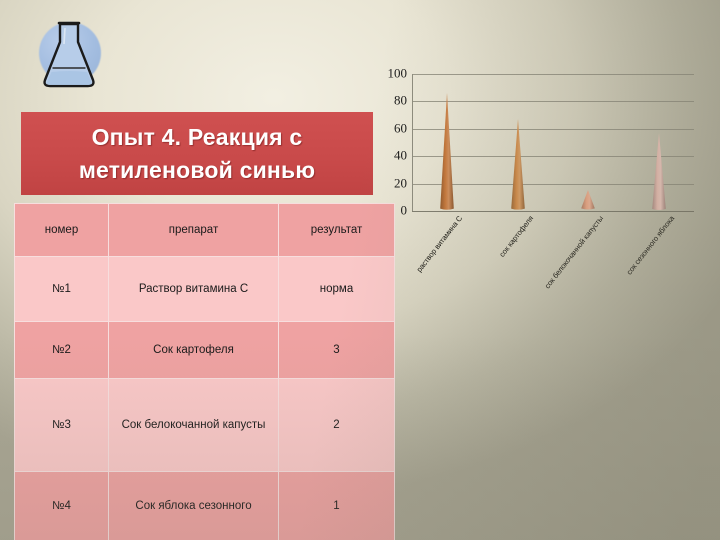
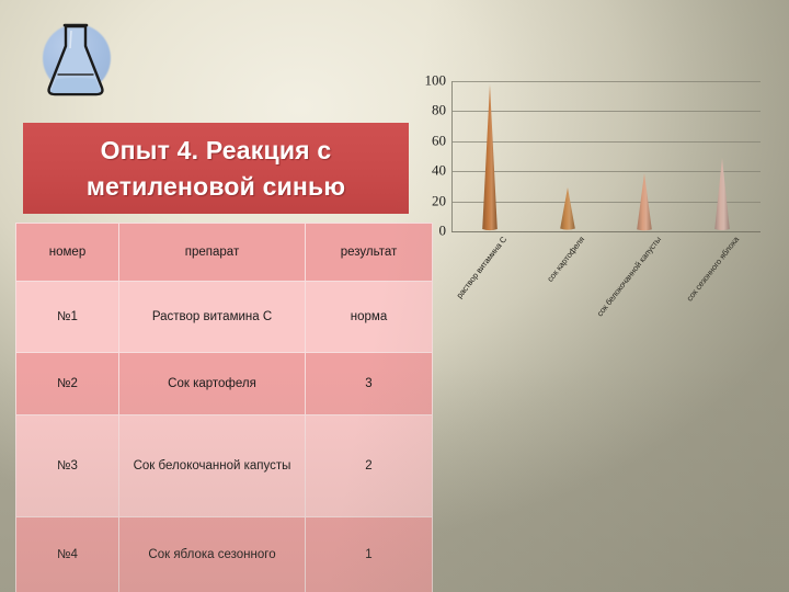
раствор витамина С: 86 -> 98
сок картофеля: 67 -> 29
сок белокочанной капусты: 15 -> 39
сок сезонного яблока: 57 -> 49
